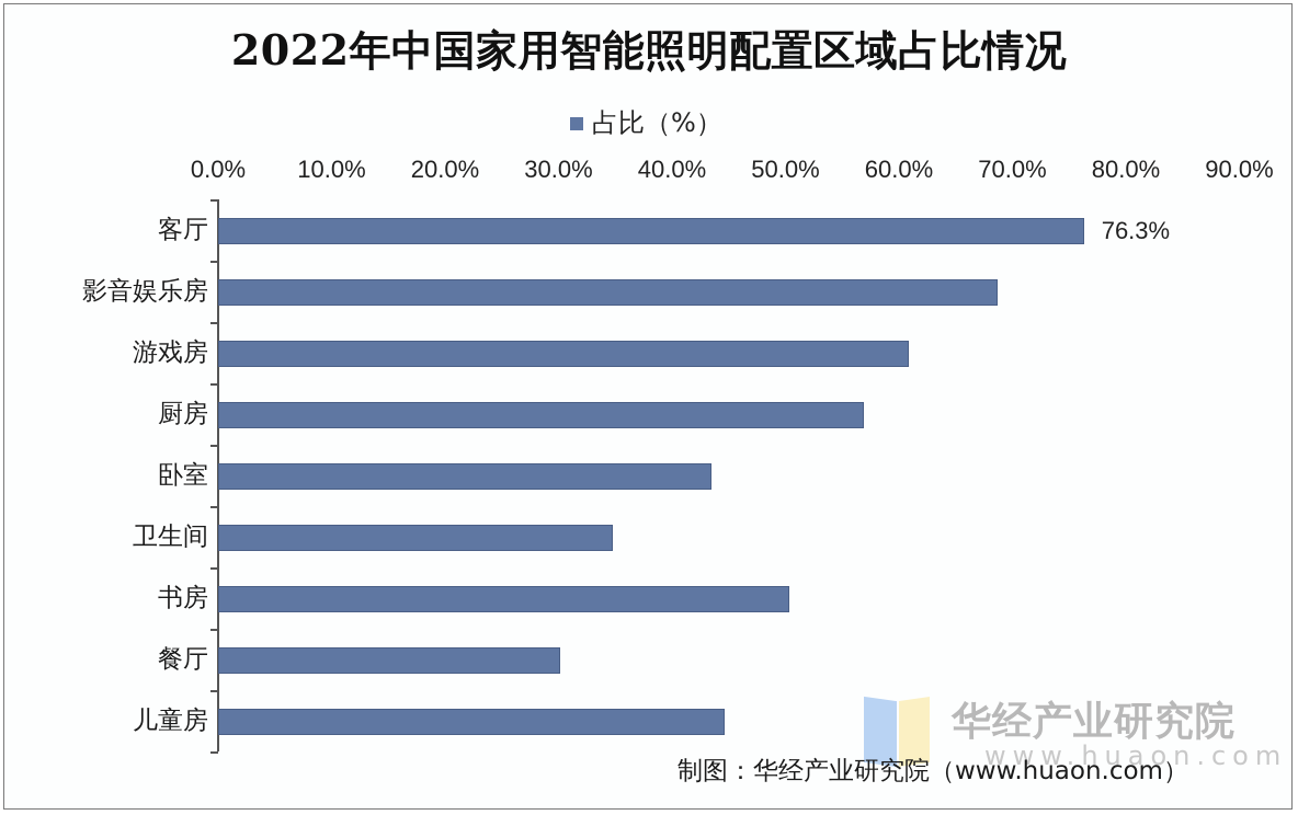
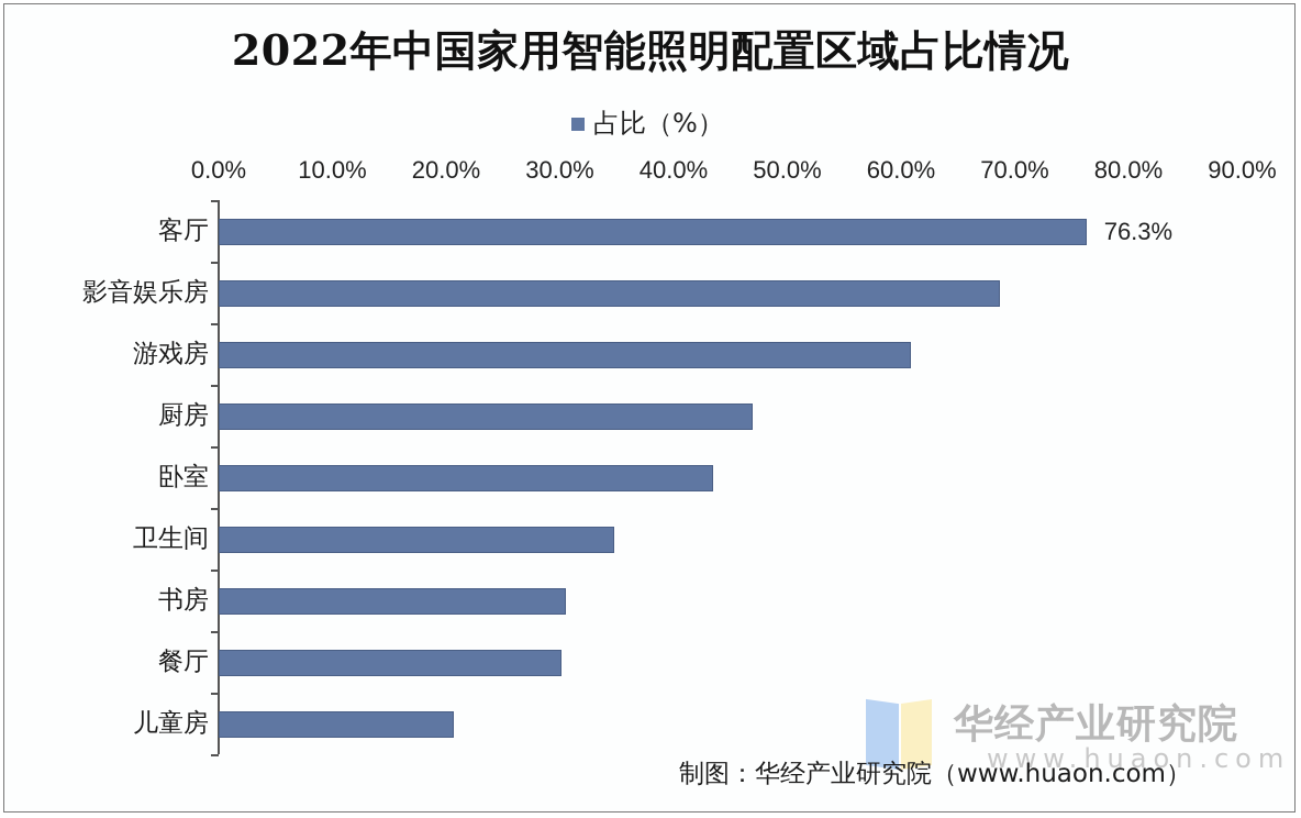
厨房: 56.9% -> 47.0%
书房: 50.3% -> 30.5%
儿童房: 44.6% -> 20.7%
